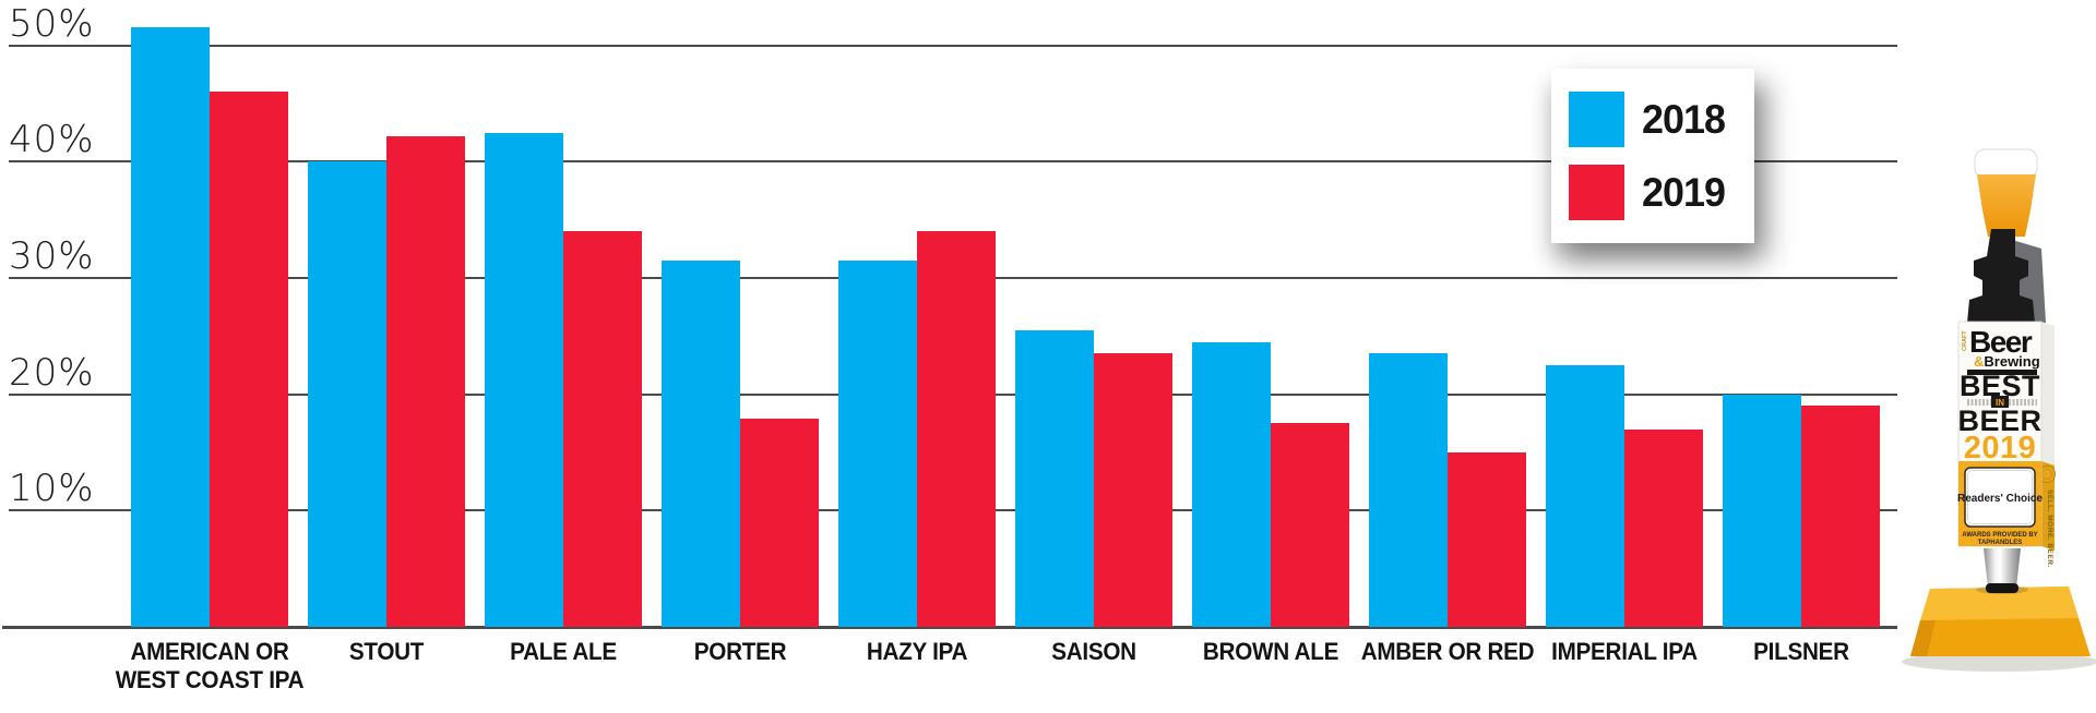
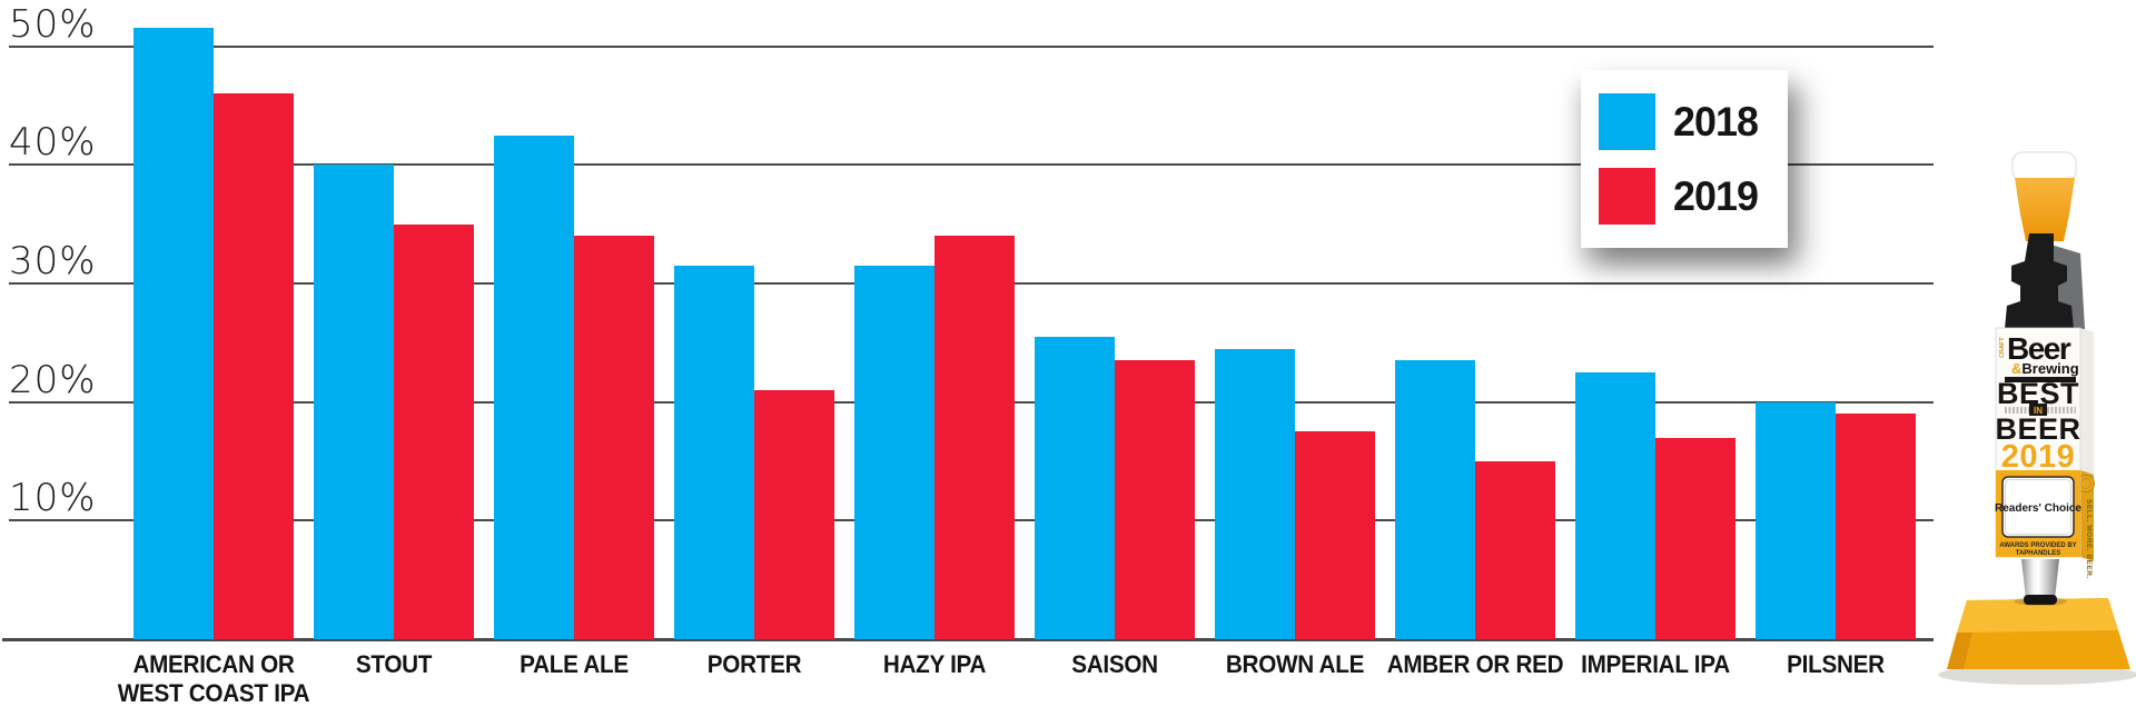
2019/STOUT: 42.2% -> 35.0%
2019/PORTER: 17.9% -> 21.0%
